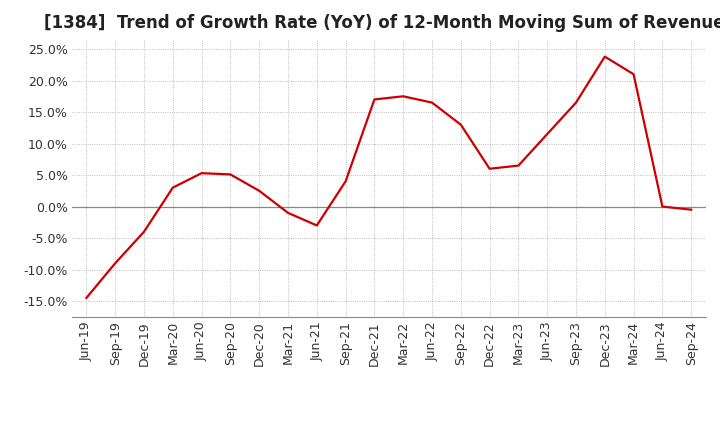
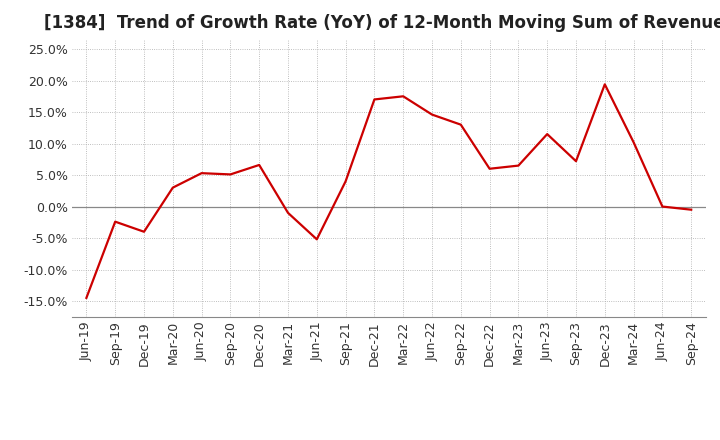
Sep-19: -9.0% -> -2.4%
Dec-20: 2.5% -> 6.6%
Jun-21: -3.0% -> -5.2%
Jun-22: 16.5% -> 14.6%
Sep-23: 16.5% -> 7.2%
Dec-23: 23.8% -> 19.4%
Mar-24: 21.0% -> 10.2%
